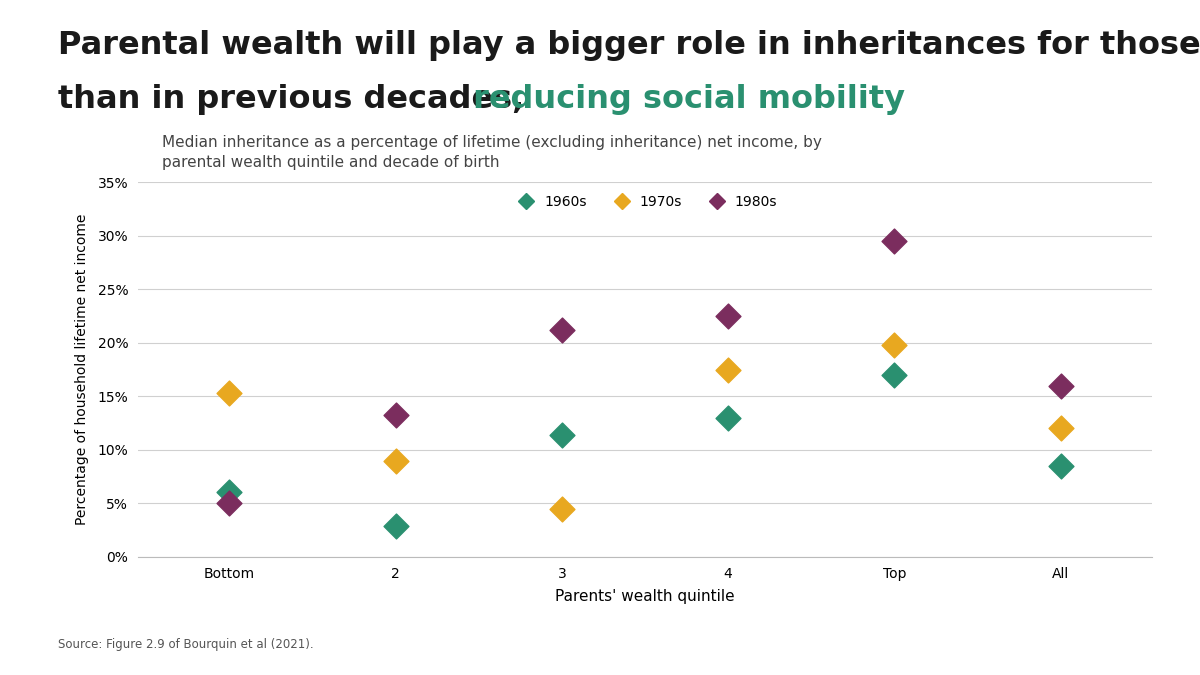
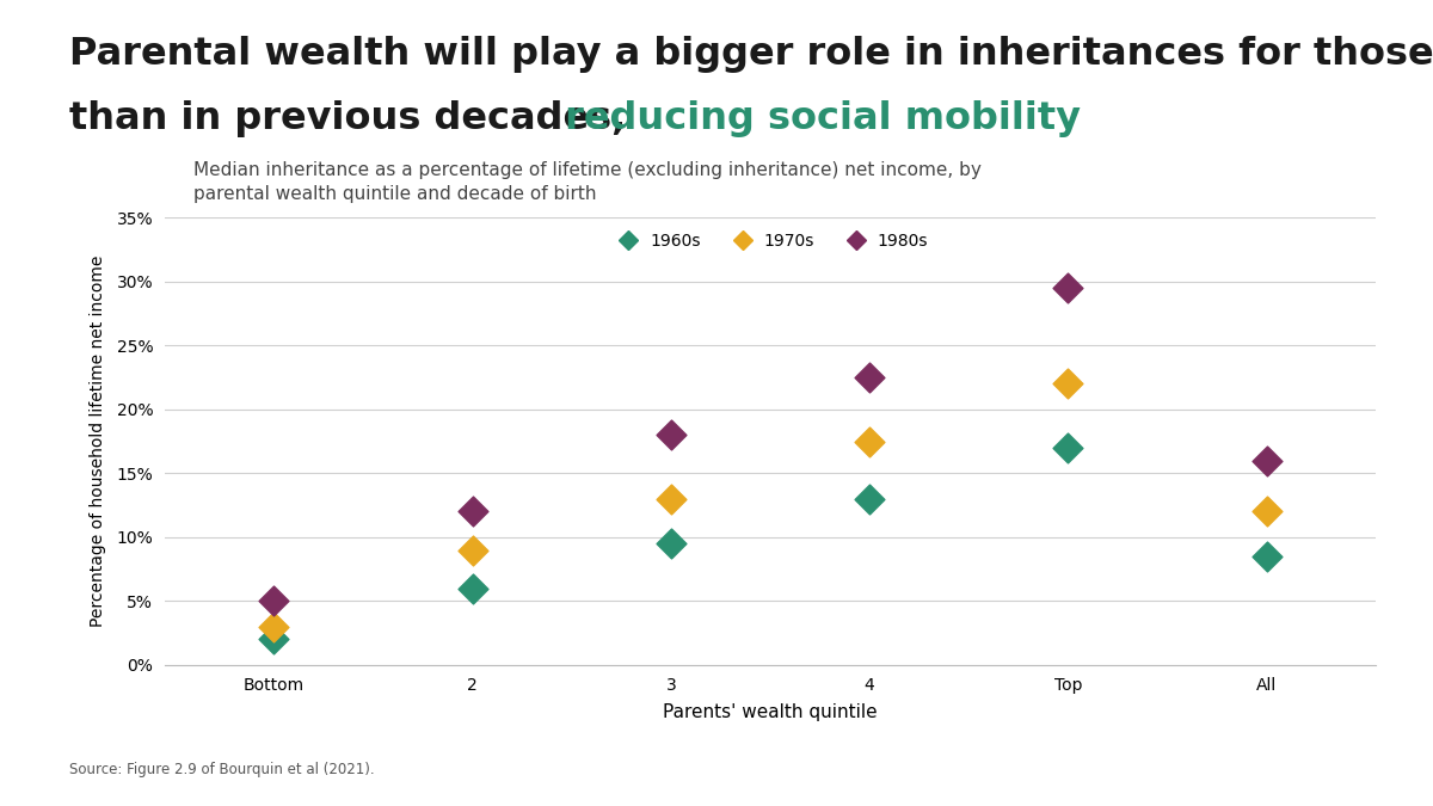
1960s/Bottom: 6.1% -> 2.0%
1970s/Bottom: 15.3% -> 3.0%
1960s/2: 2.9% -> 6.0%
1980s/2: 13.3% -> 12.0%
1960s/3: 11.4% -> 9.5%
1970s/3: 4.5% -> 13.0%
1980s/3: 21.2% -> 18.0%
1970s/Top: 19.8% -> 22.0%
